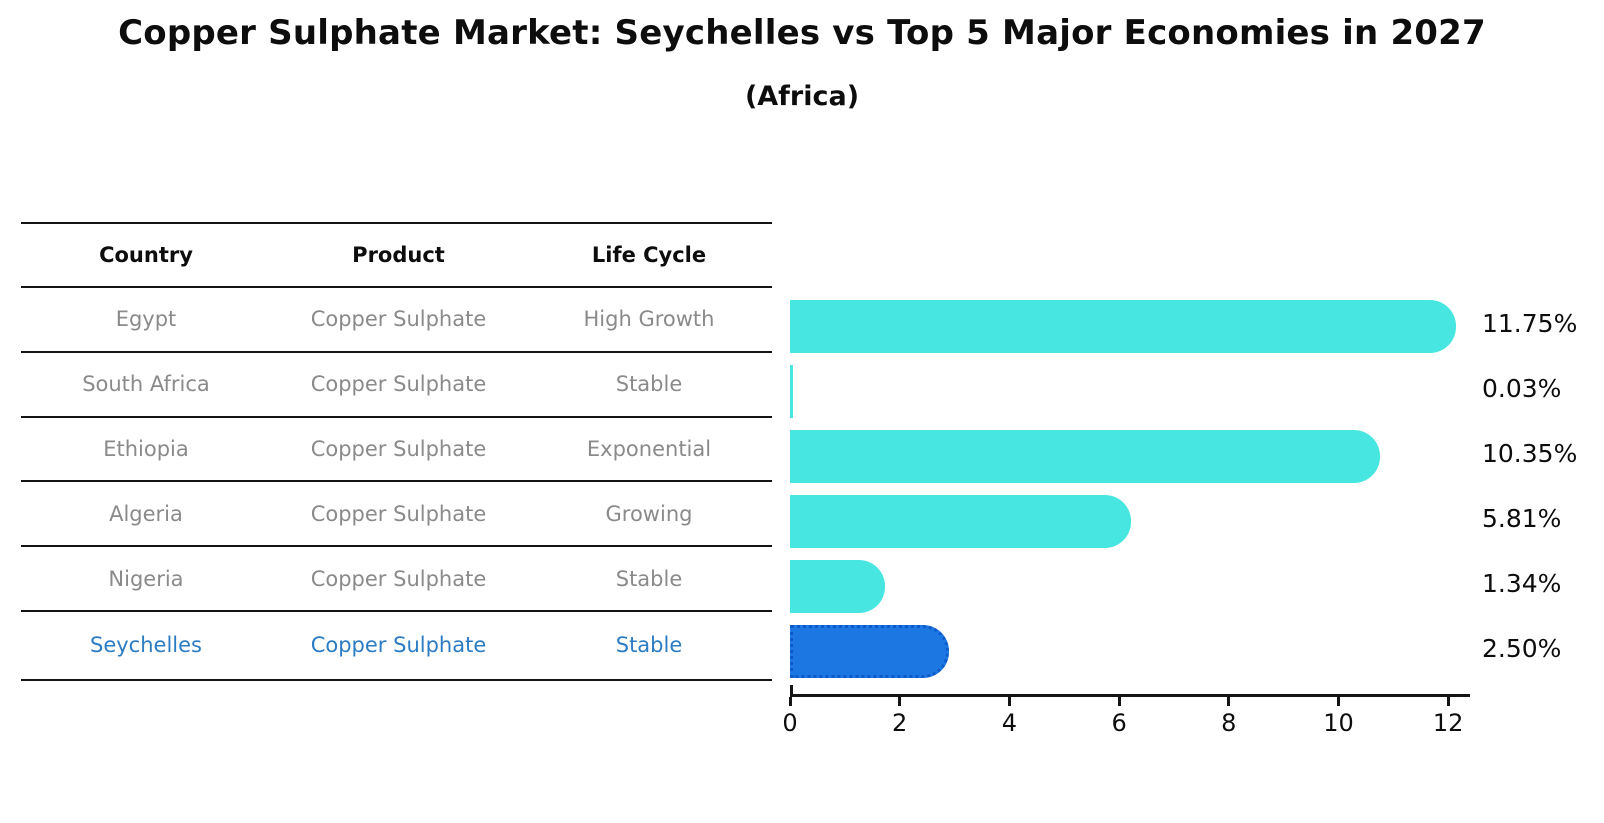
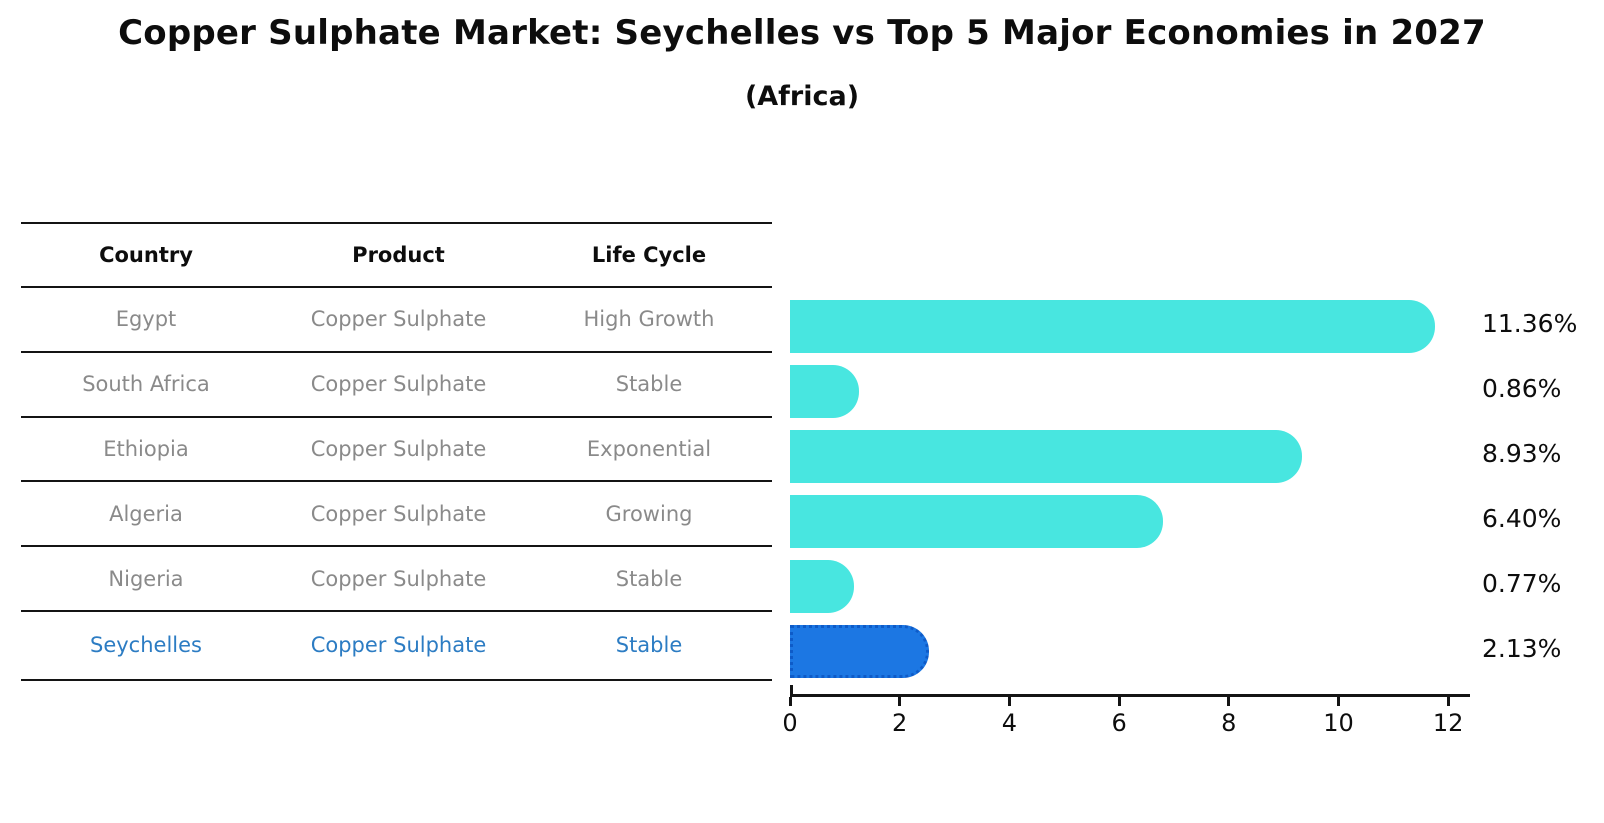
Egypt: 11.75% -> 11.36%
South Africa: 0.03% -> 0.86%
Ethiopia: 10.35% -> 8.93%
Algeria: 5.81% -> 6.40%
Nigeria: 1.34% -> 0.77%
Seychelles: 2.50% -> 2.13%
